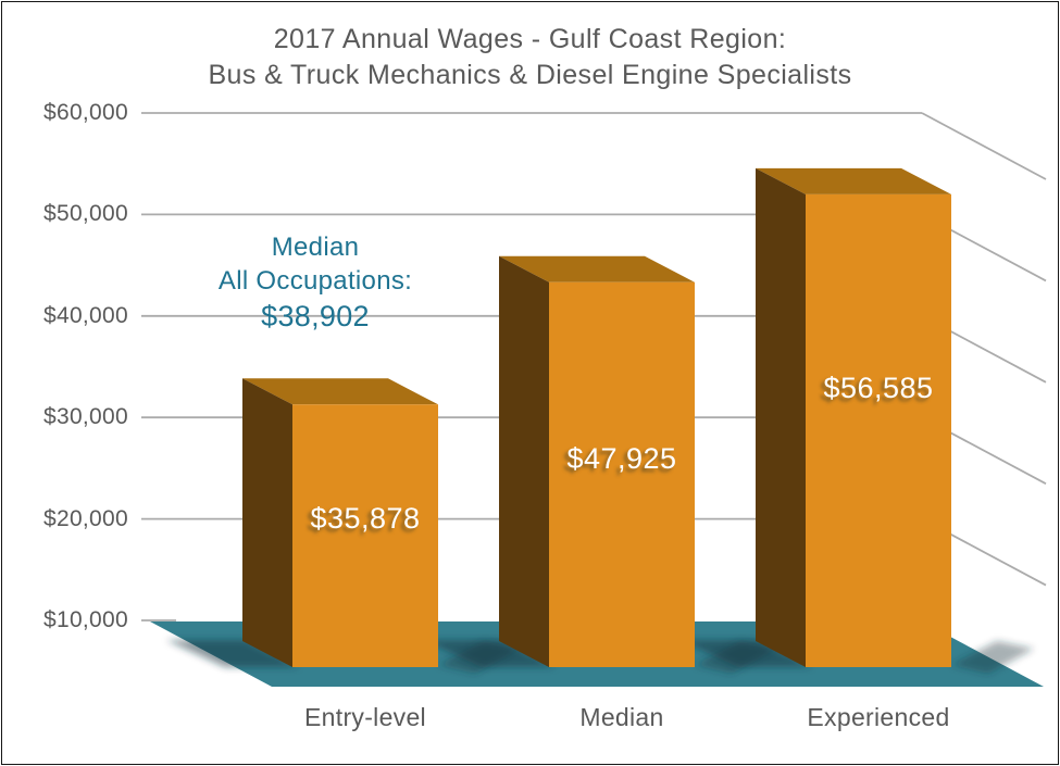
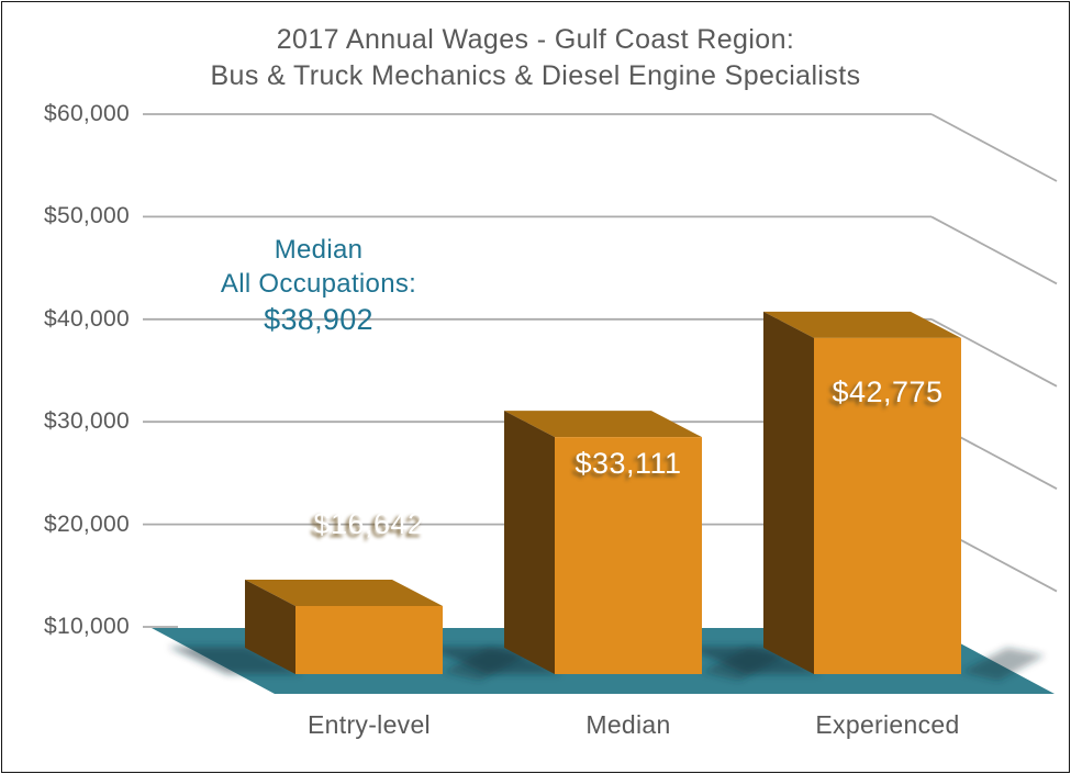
Entry-level: $35,878 -> $16,642
Median: $47,925 -> $33,111
Experienced: $56,585 -> $42,775
